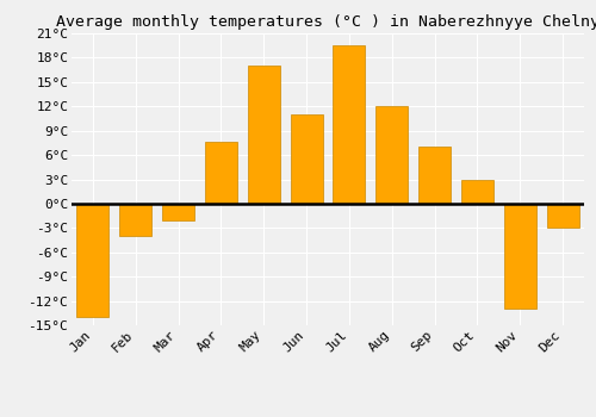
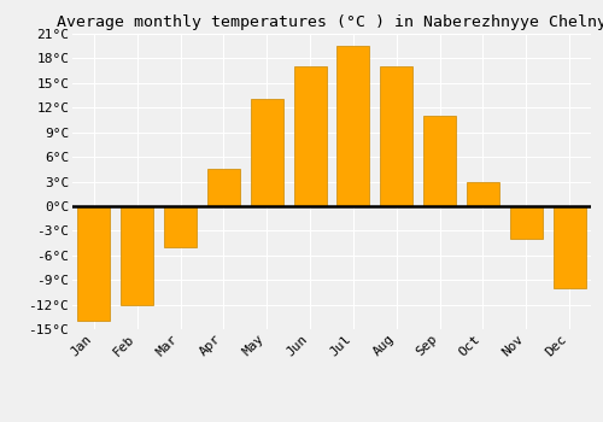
Feb: -4.0°C -> -12.0°C
Mar: -2.0°C -> -5.0°C
Apr: 7.6°C -> 4.5°C
May: 17.0°C -> 13.0°C
Jun: 11.0°C -> 17.0°C
Aug: 12.0°C -> 17.0°C
Sep: 7.0°C -> 11.0°C
Nov: -13.0°C -> -4.0°C
Dec: -3.0°C -> -10.0°C
